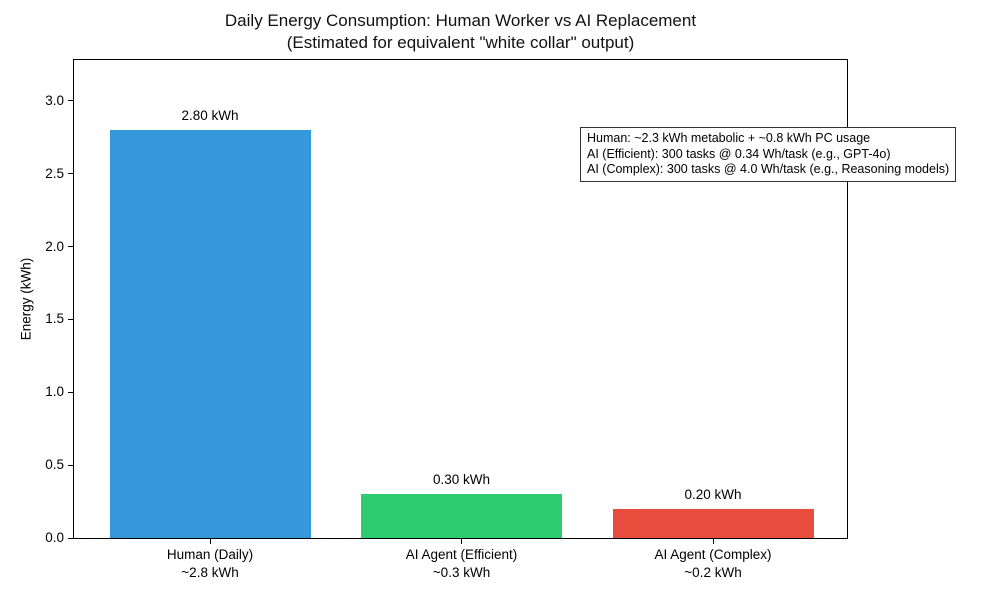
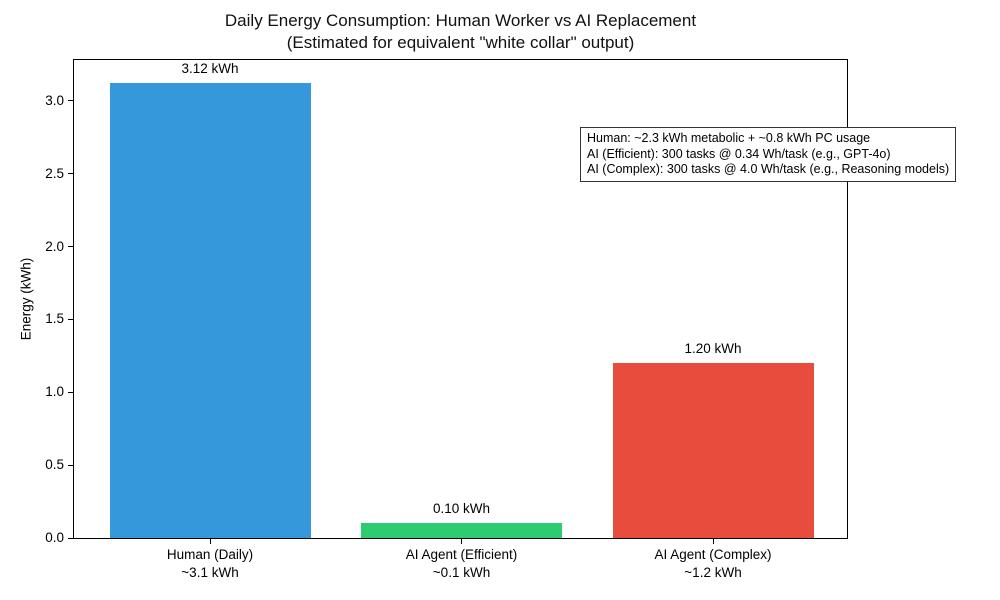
Human (Daily): 2.8 -> 3.1
AI Agent (Efficient): 0.3 -> 0.1
AI Agent (Complex): 0.2 -> 1.2
